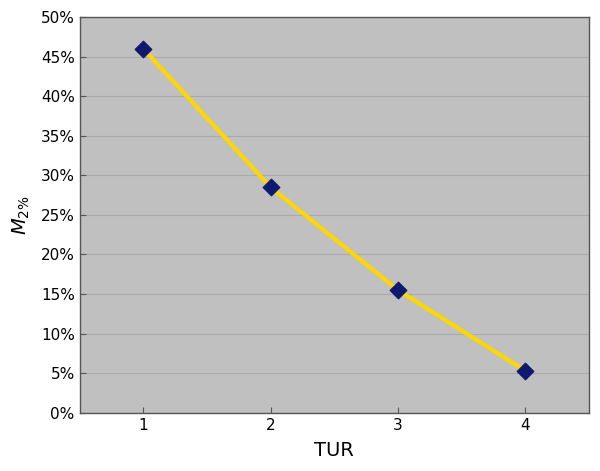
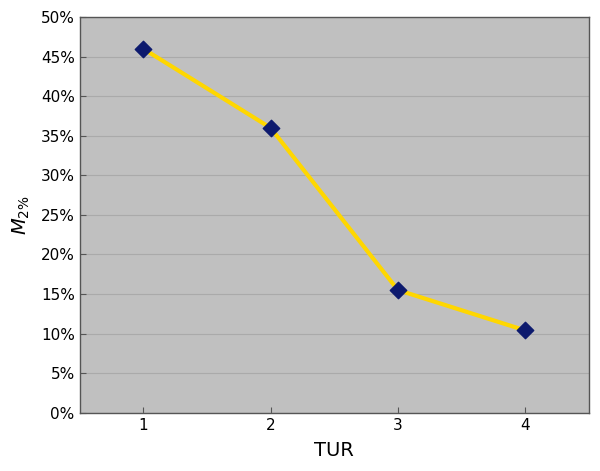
2: 28.5% -> 36.0%
4: 5.3% -> 10.4%
